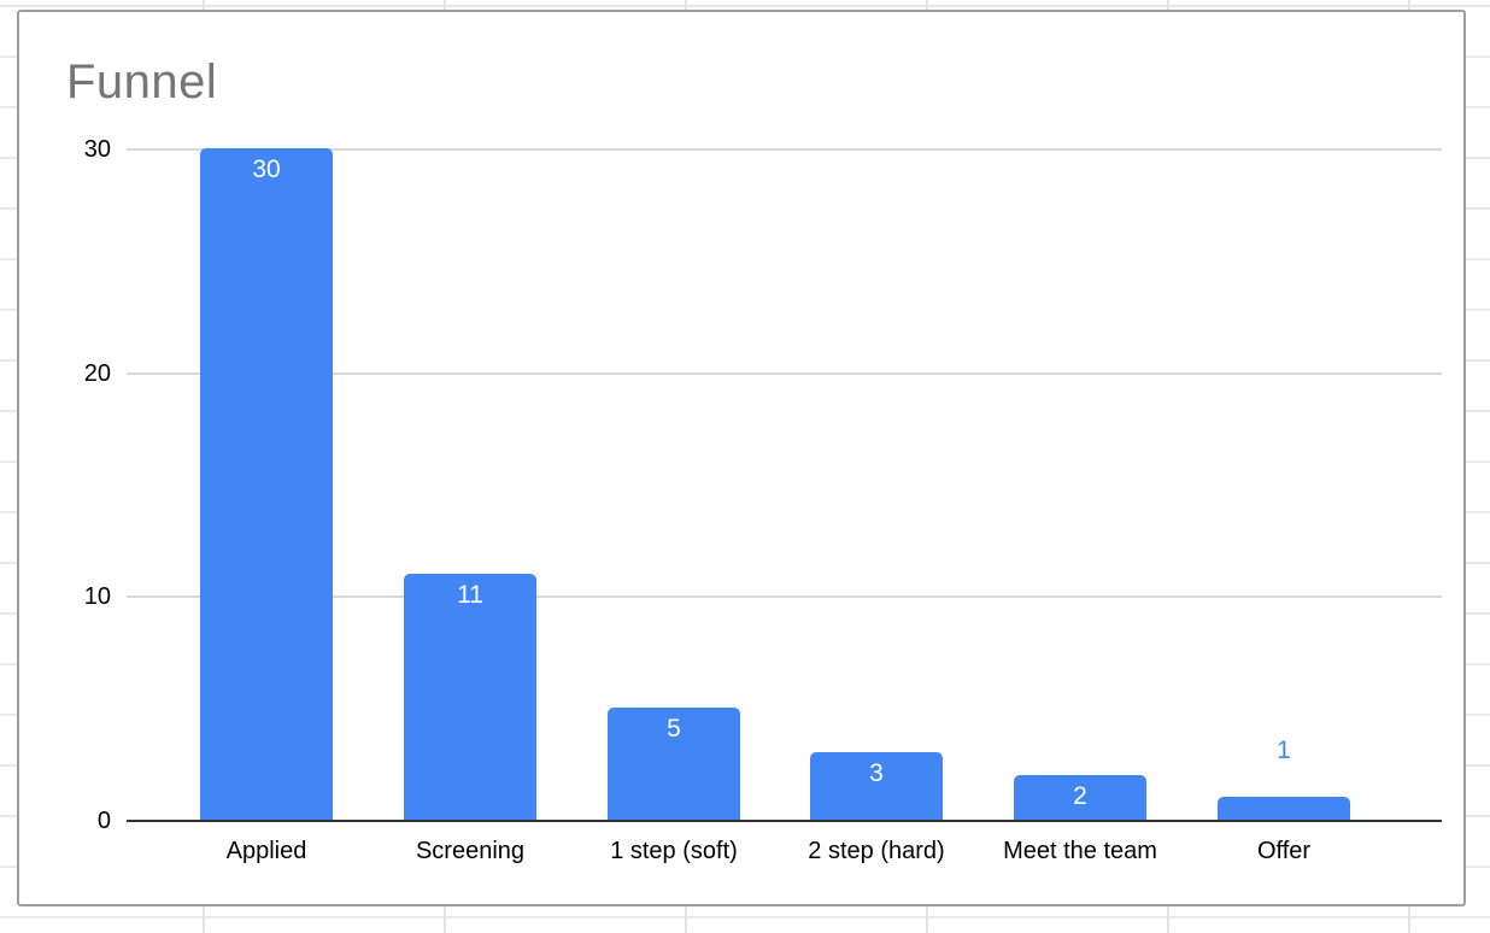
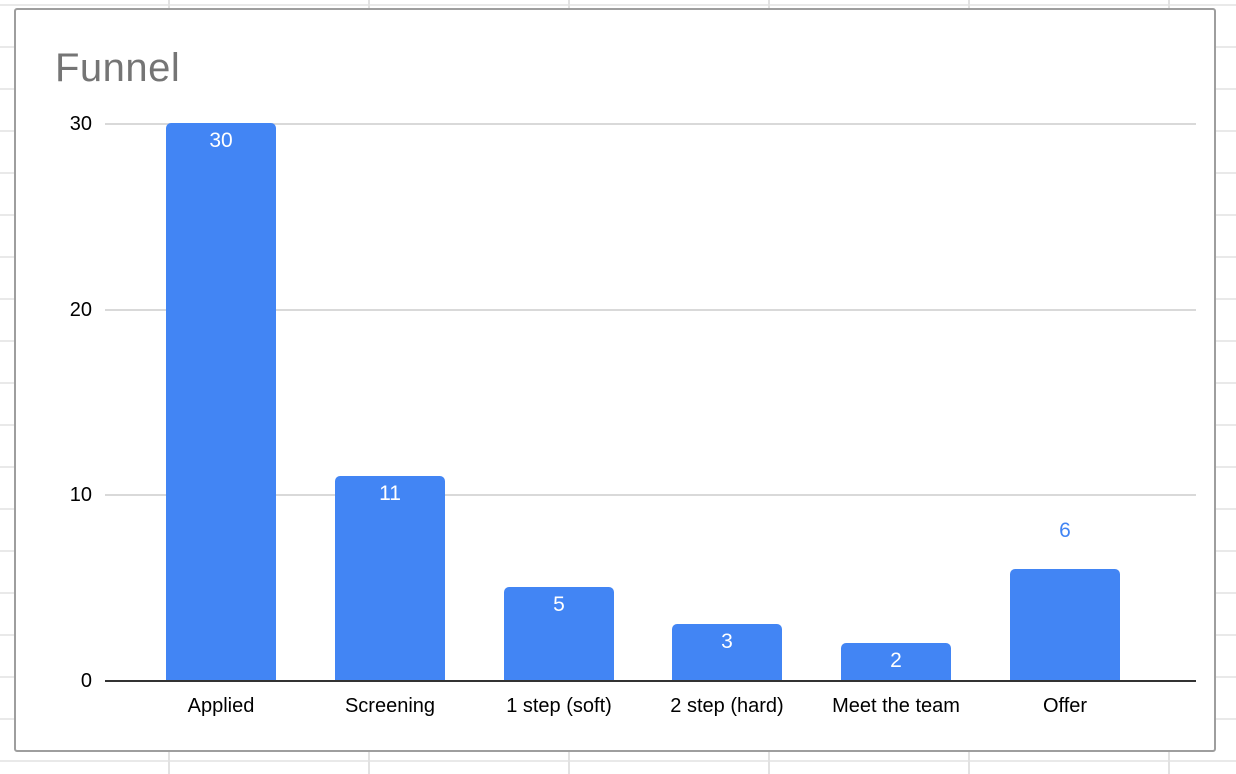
Offer: 1 -> 6
